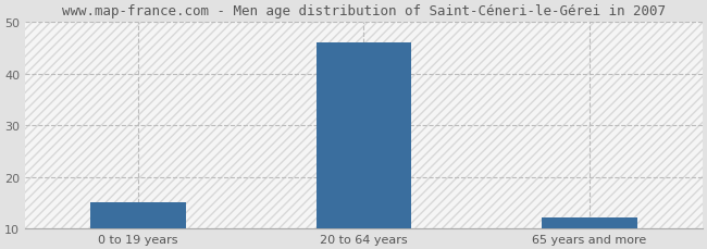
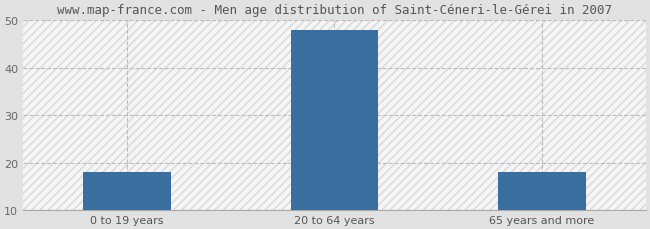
0 to 19 years: 15 -> 18
20 to 64 years: 46 -> 48
65 years and more: 12 -> 18
